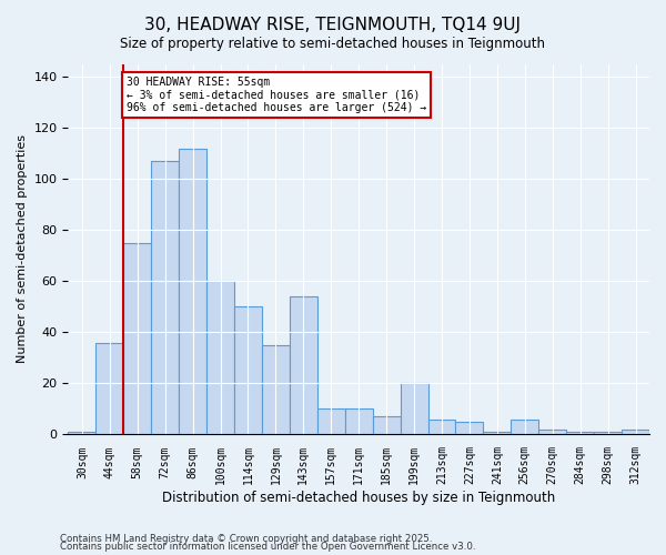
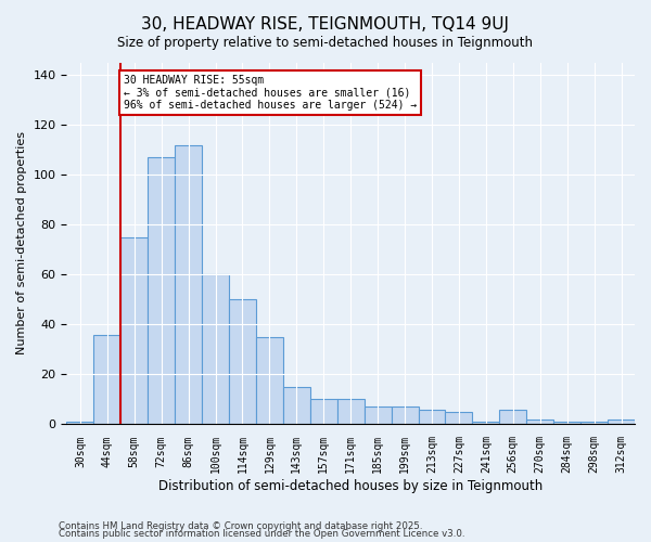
143sqm: 54 -> 15
199sqm: 20 -> 7
